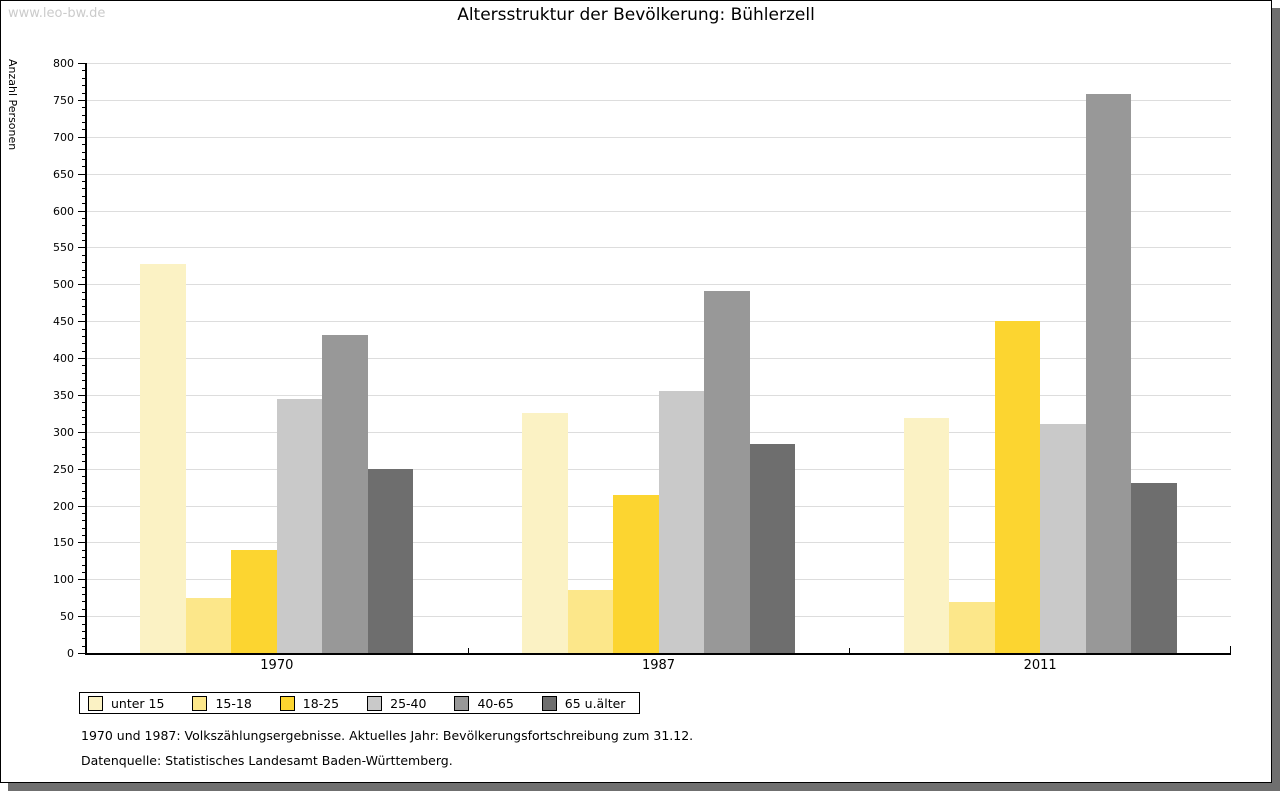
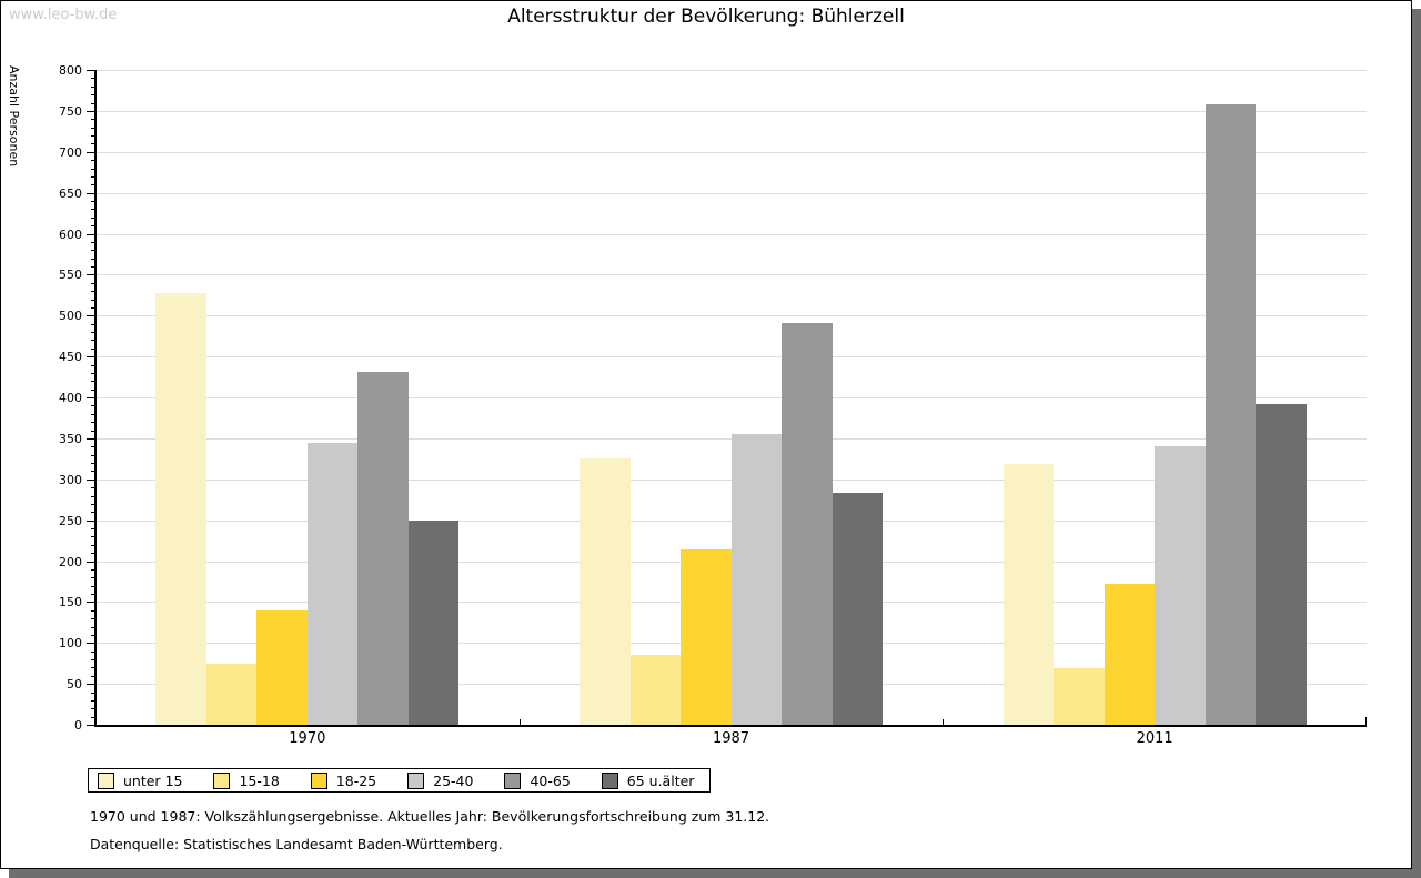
18-25/2011: 450 -> 170
25-40/2011: 310 -> 340
65 u.älter/2011: 230 -> 390
